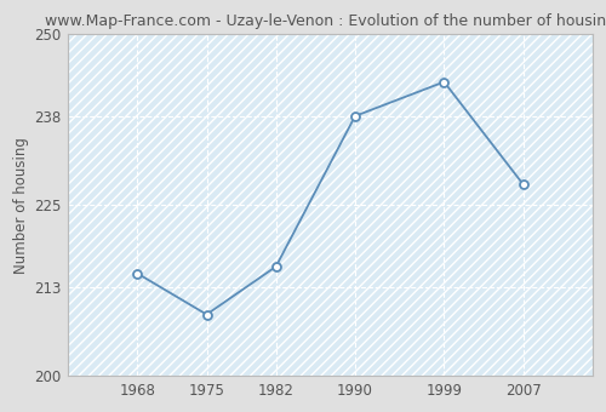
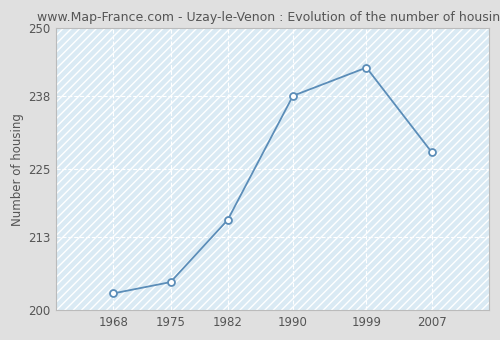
1968: 215 -> 203
1975: 209 -> 205
